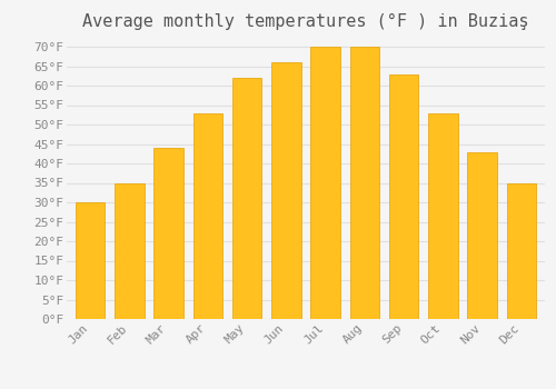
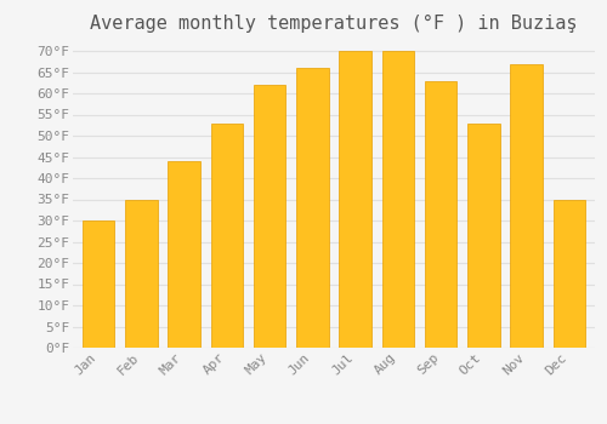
Nov: 43°F -> 67°F
